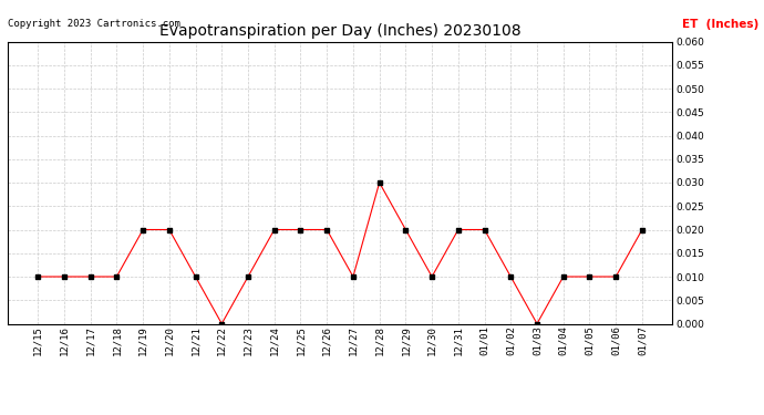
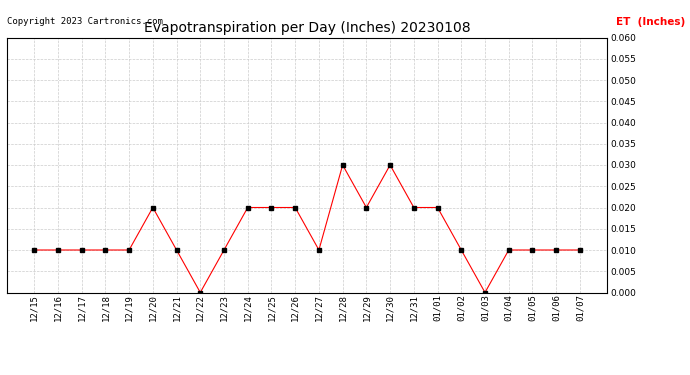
12/19: 0.02 -> 0.01
12/30: 0.01 -> 0.03
01/07: 0.02 -> 0.01
